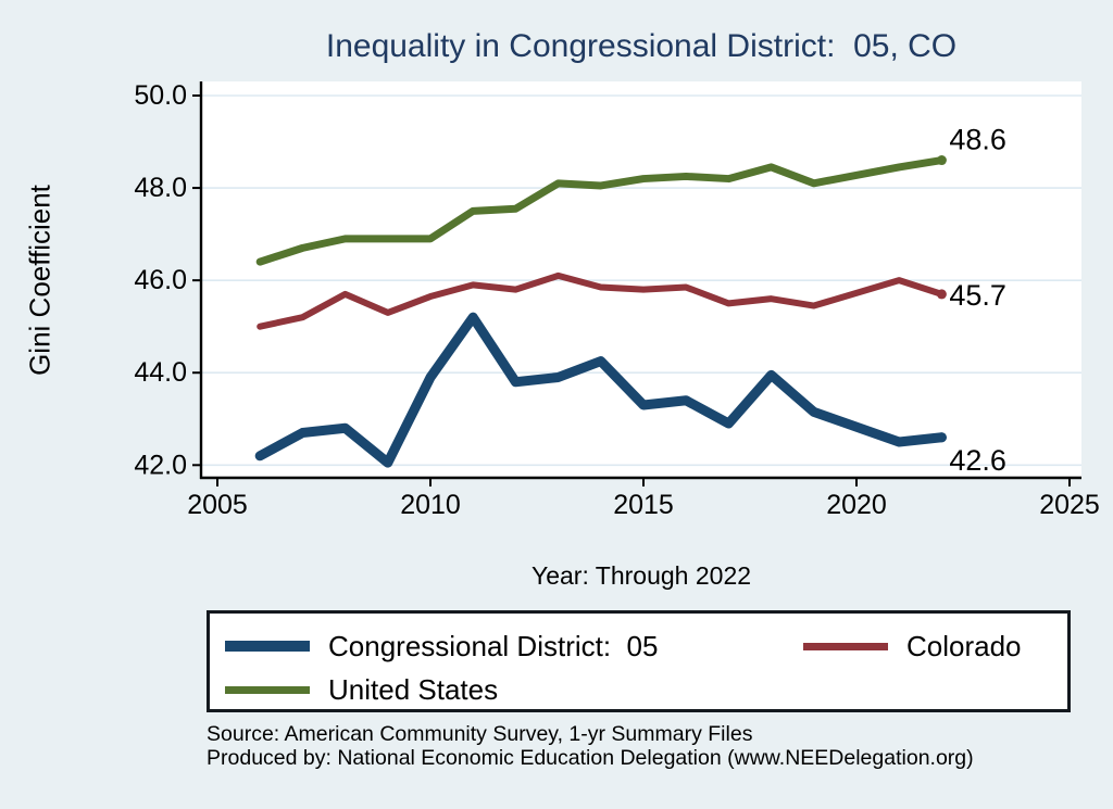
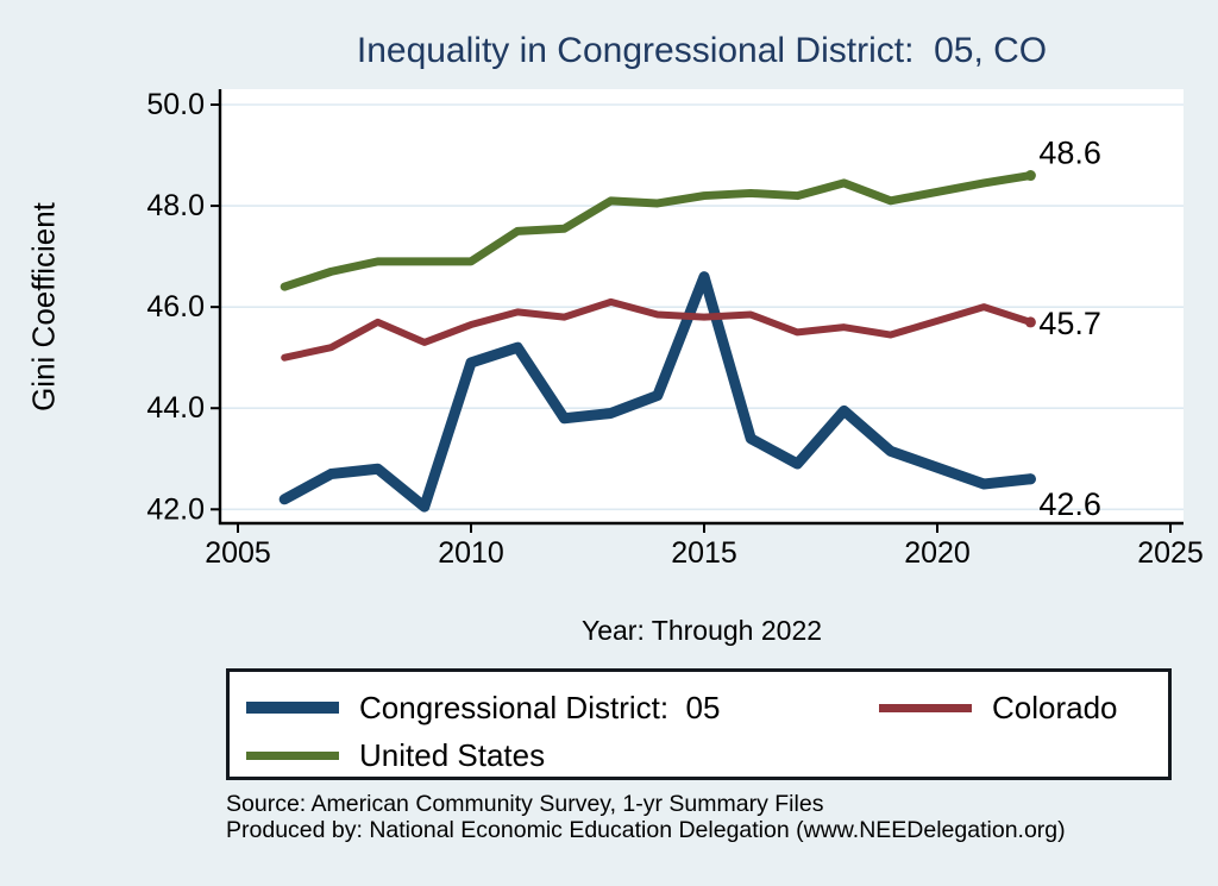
Congressional District: 05/2010: 43.9 -> 44.9
Congressional District: 05/2015: 43.3 -> 46.6
